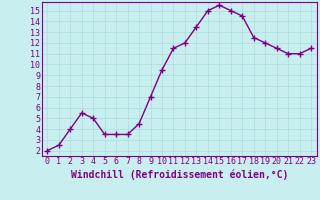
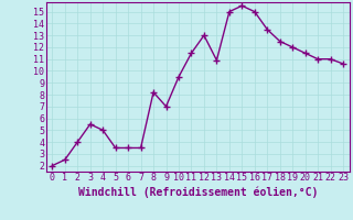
8: 4.5 -> 8.2
12: 12.0 -> 13.0
13: 13.5 -> 10.9
17: 14.5 -> 13.5
23: 11.5 -> 10.6
